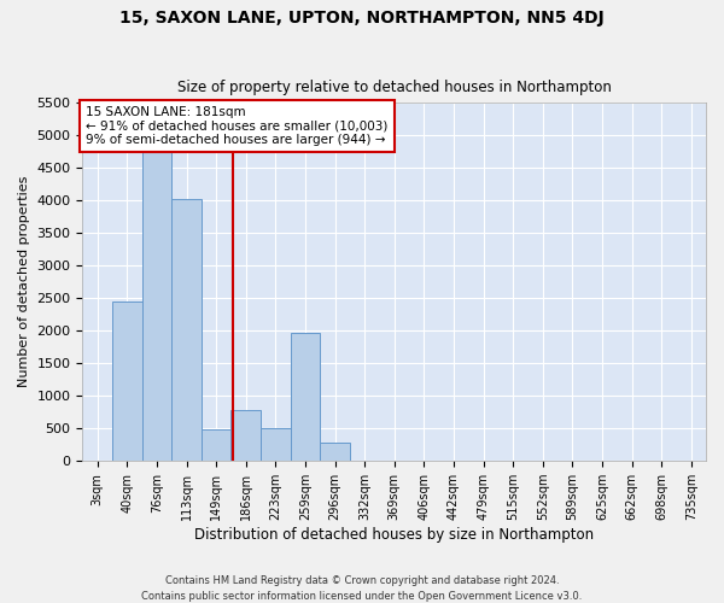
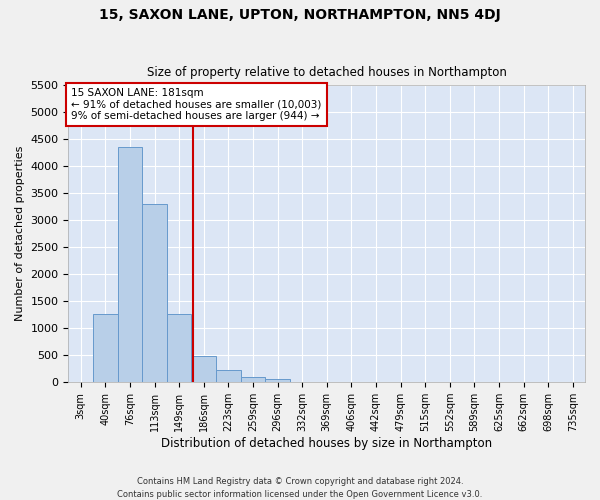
40sqm: 2440 -> 1260
76sqm: 4780 -> 4350
113sqm: 4020 -> 3300
149sqm: 480 -> 1270
186sqm: 780 -> 480
223sqm: 500 -> 220
259sqm: 1960 -> 100
296sqm: 280 -> 60
